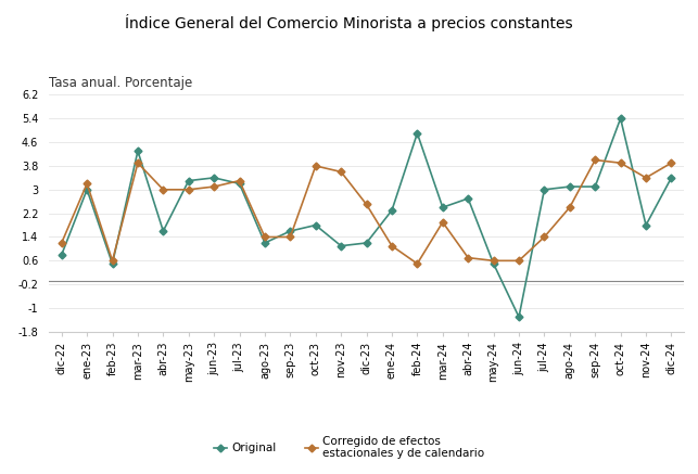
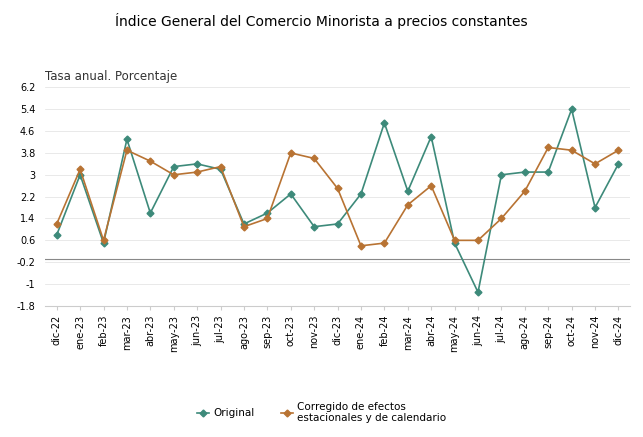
Corregido de efectos estacionales y de calendario/abr-23: 3.0 -> 3.5
Corregido de efectos estacionales y de calendario/ago-23: 1.4 -> 1.1
Original/oct-23: 1.8 -> 2.3
Corregido de efectos estacionales y de calendario/ene-24: 1.1 -> 0.4
Original/abr-24: 2.7 -> 4.4
Corregido de efectos estacionales y de calendario/abr-24: 0.7 -> 2.6
